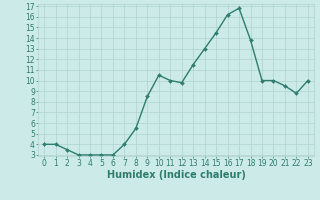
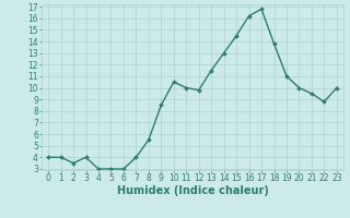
3: 3.0 -> 4.0
19: 10.0 -> 11.0
